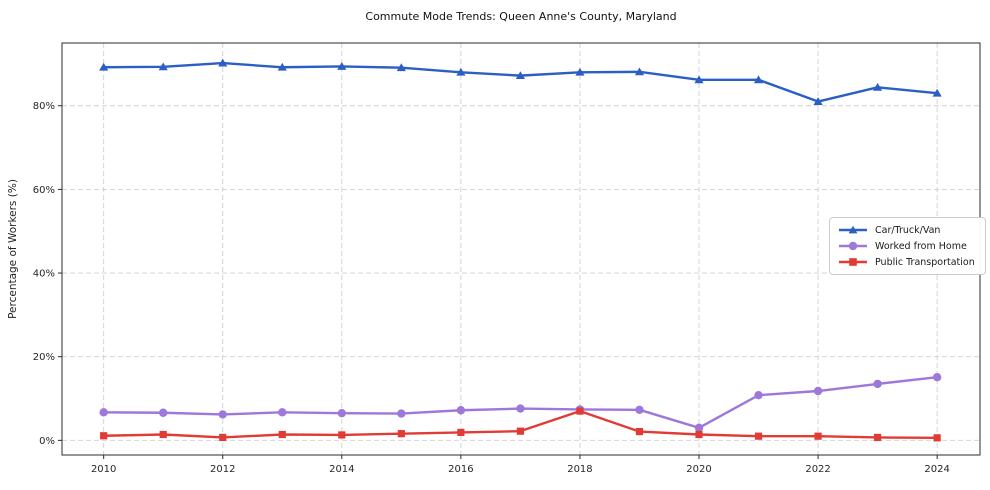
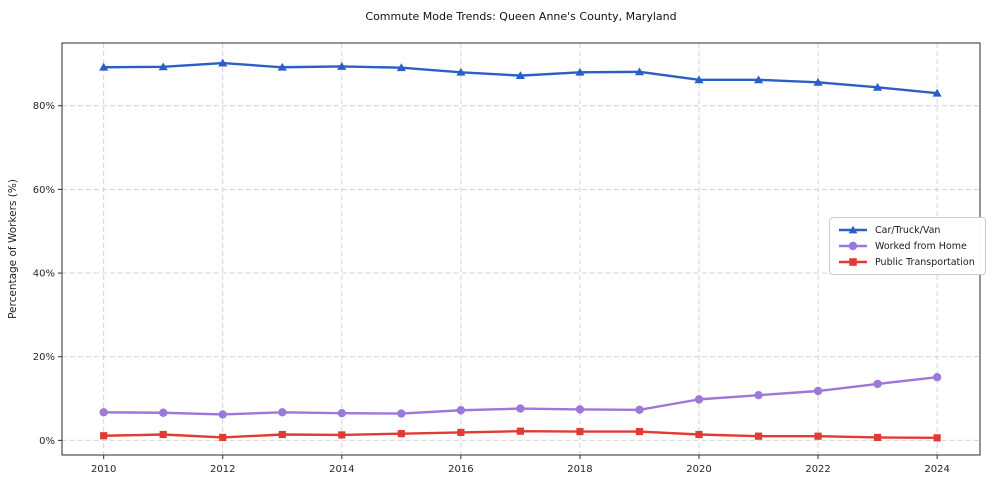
Public Transportation/2018: 7% -> 2%
Worked from Home/2020: 3% -> 10%
Car/Truck/Van/2022: 81% -> 86%
